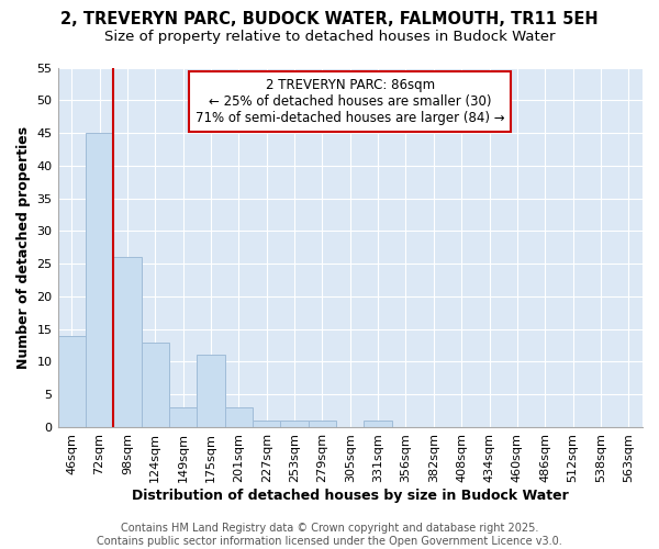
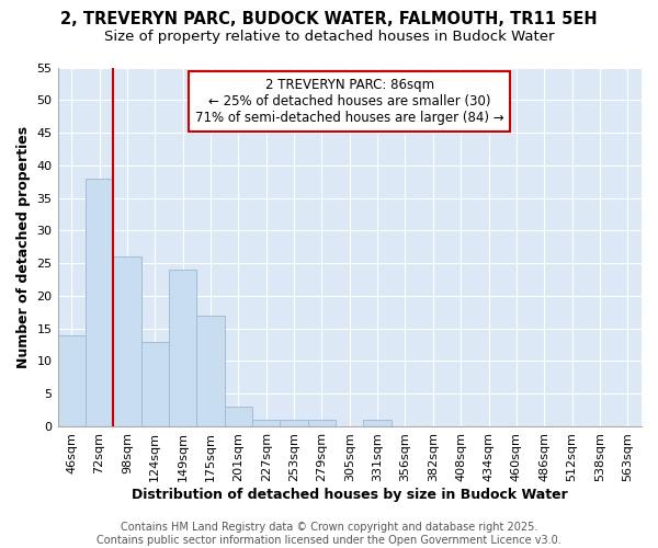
72sqm: 45 -> 38
149sqm: 3 -> 24
175sqm: 11 -> 17
